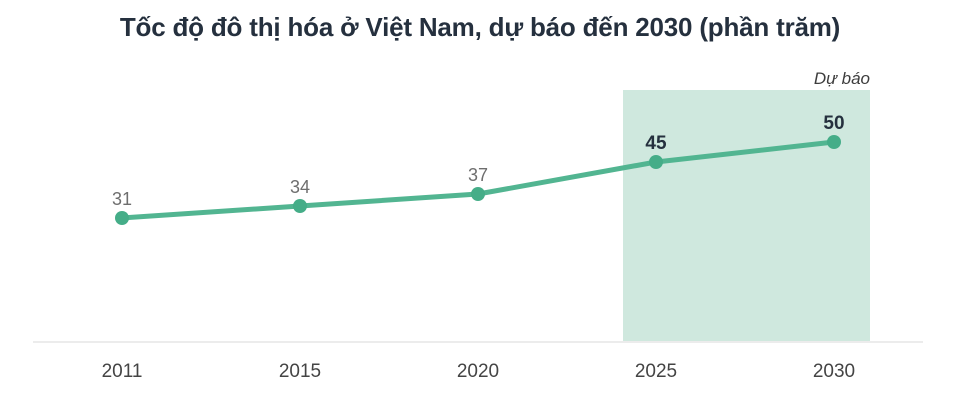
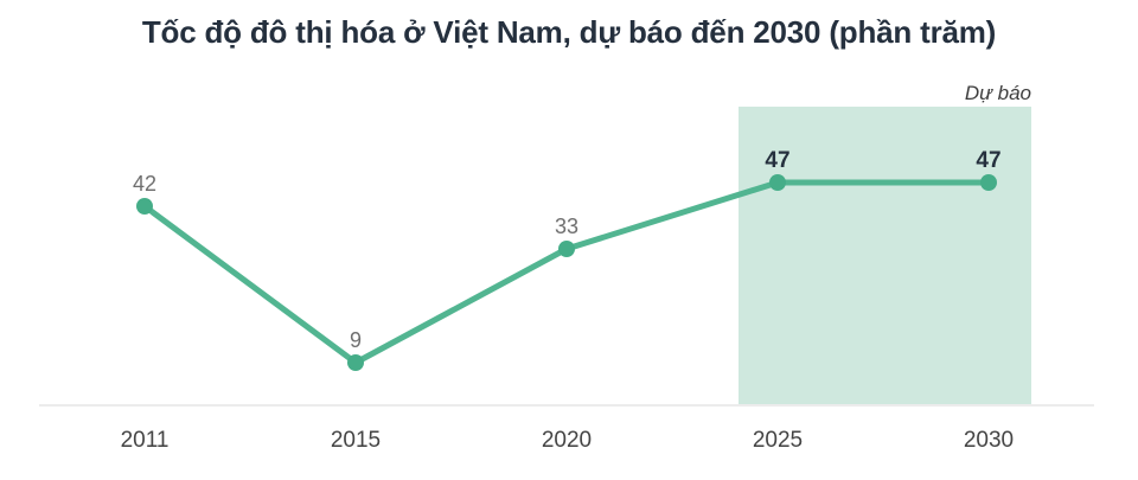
2011: 31 -> 42
2015: 34 -> 9
2020: 37 -> 33
2025: 45 -> 47
2030: 50 -> 47
